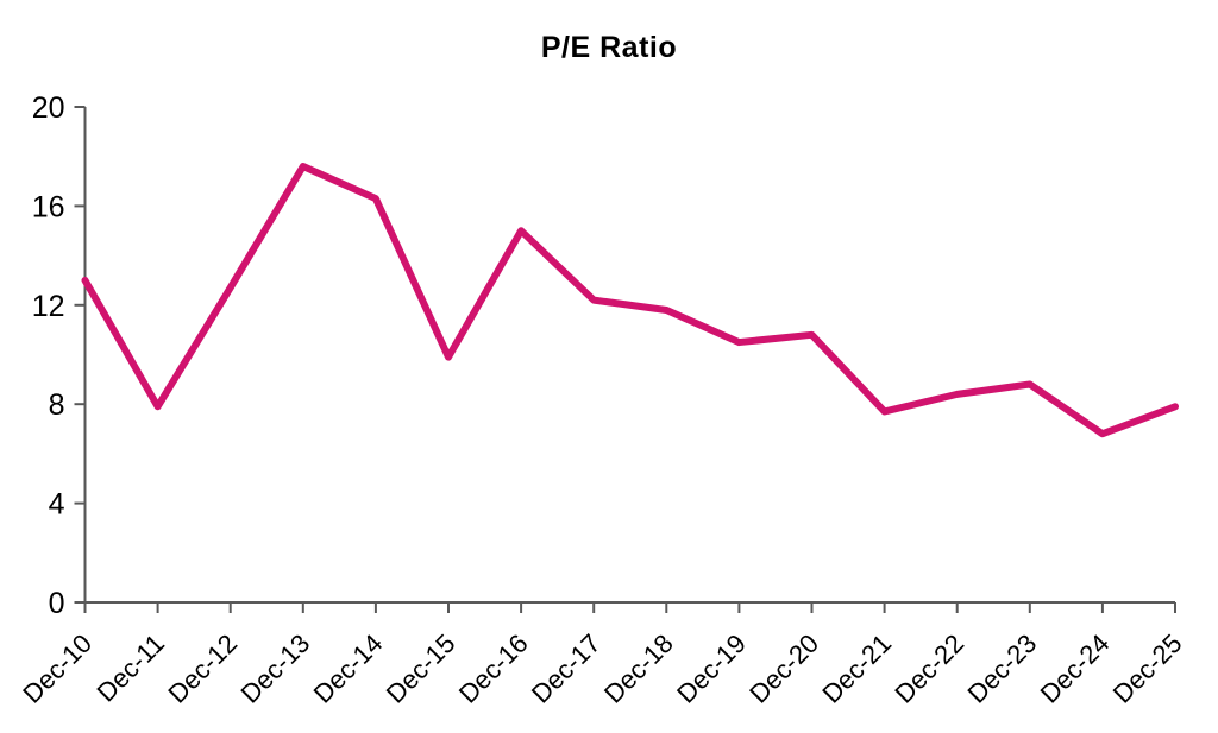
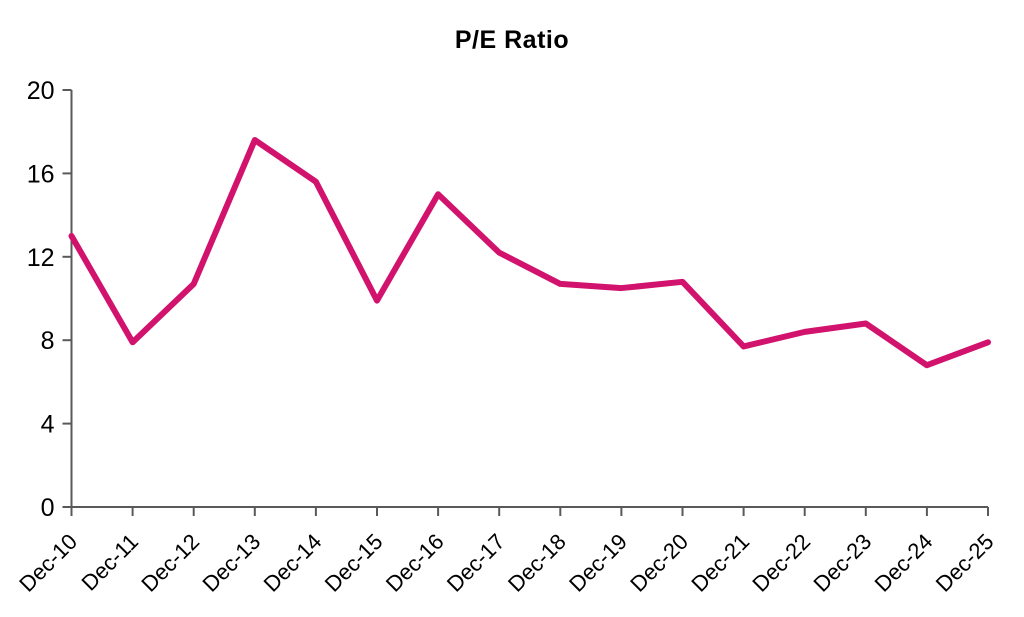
Dec-12: 12.7 -> 10.7
Dec-14: 16.3 -> 15.6
Dec-18: 11.8 -> 10.7
